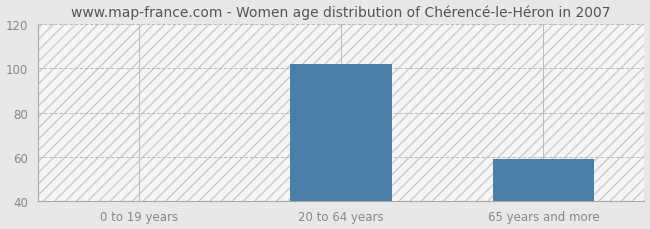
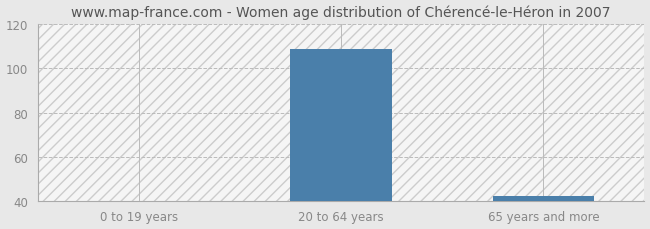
20 to 64 years: 102 -> 109
65 years and more: 59 -> 42
